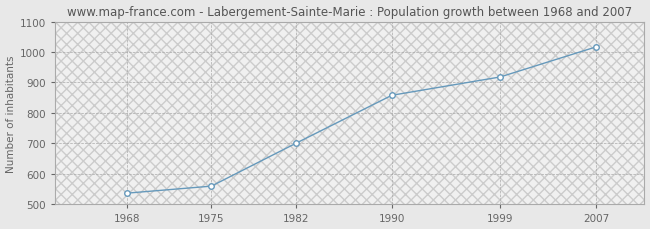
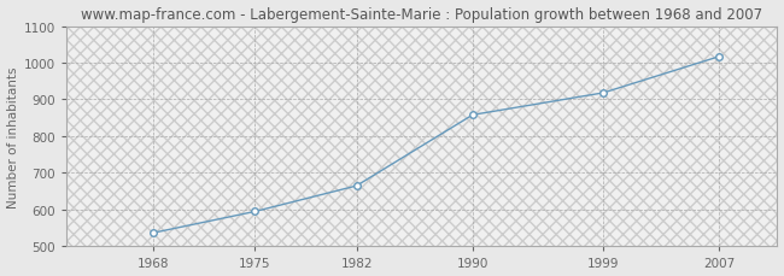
1975: 560 -> 595
1982: 700 -> 665
